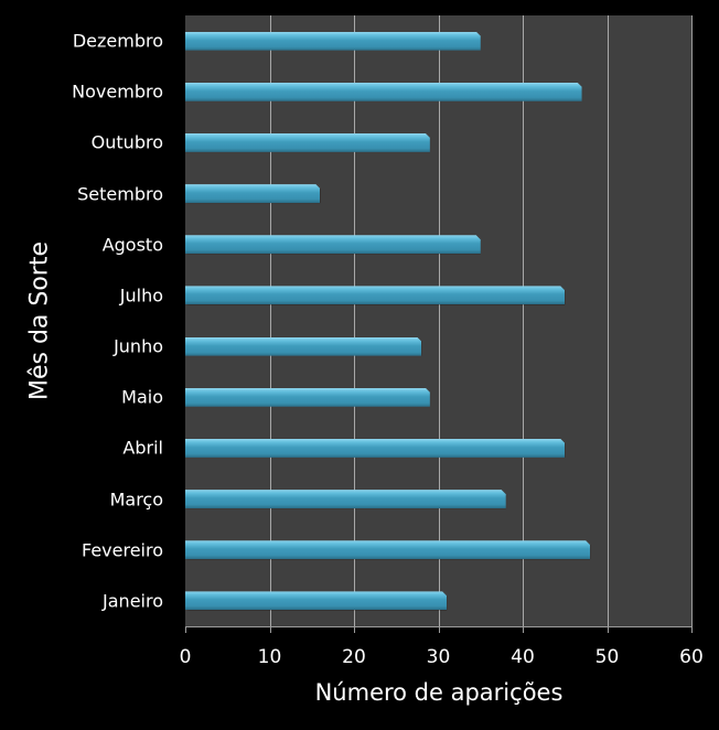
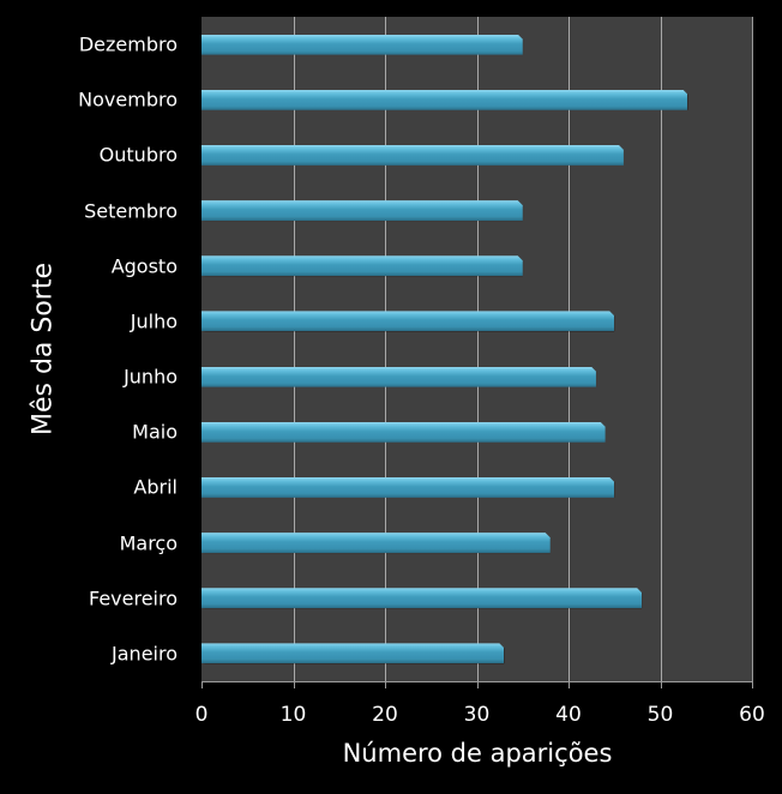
Janeiro: 31 -> 33
Maio: 29 -> 44
Junho: 28 -> 43
Setembro: 16 -> 35
Outubro: 29 -> 46
Novembro: 47 -> 53
